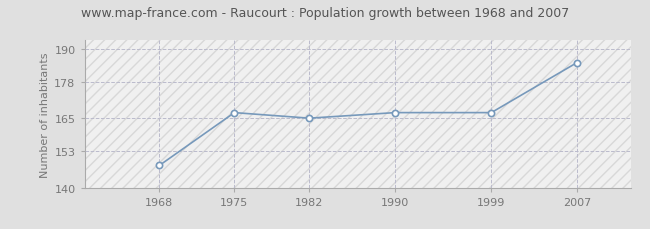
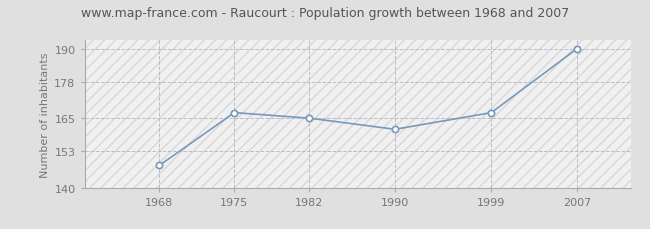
1990: 167 -> 161
2007: 185 -> 190
